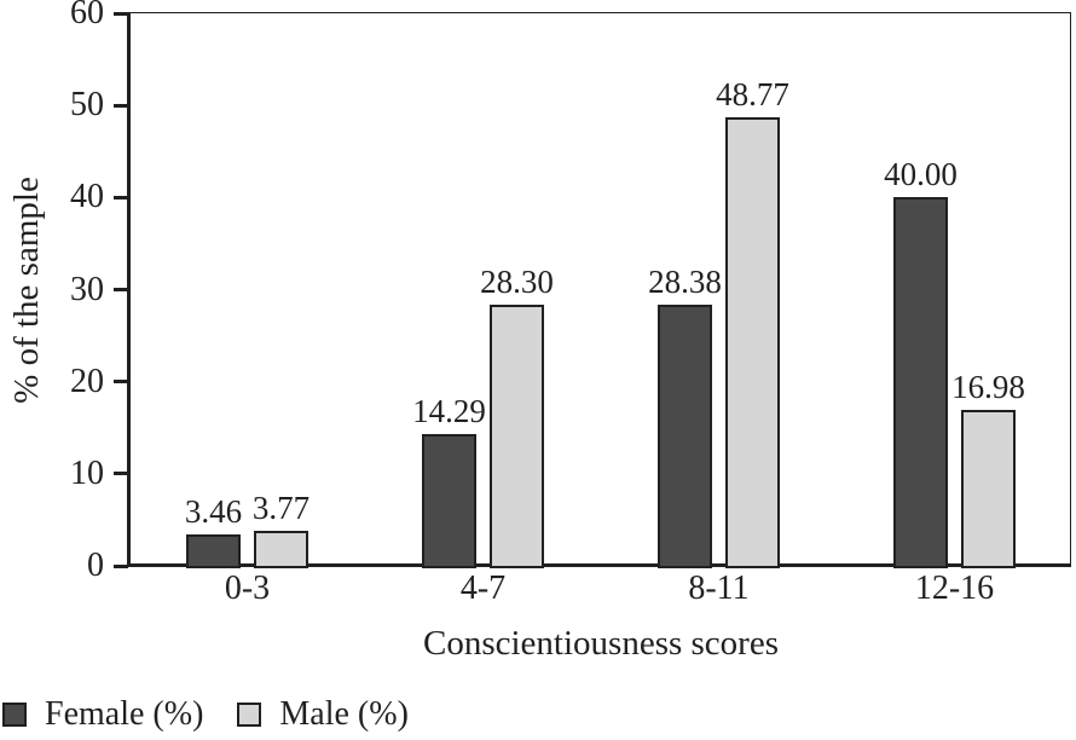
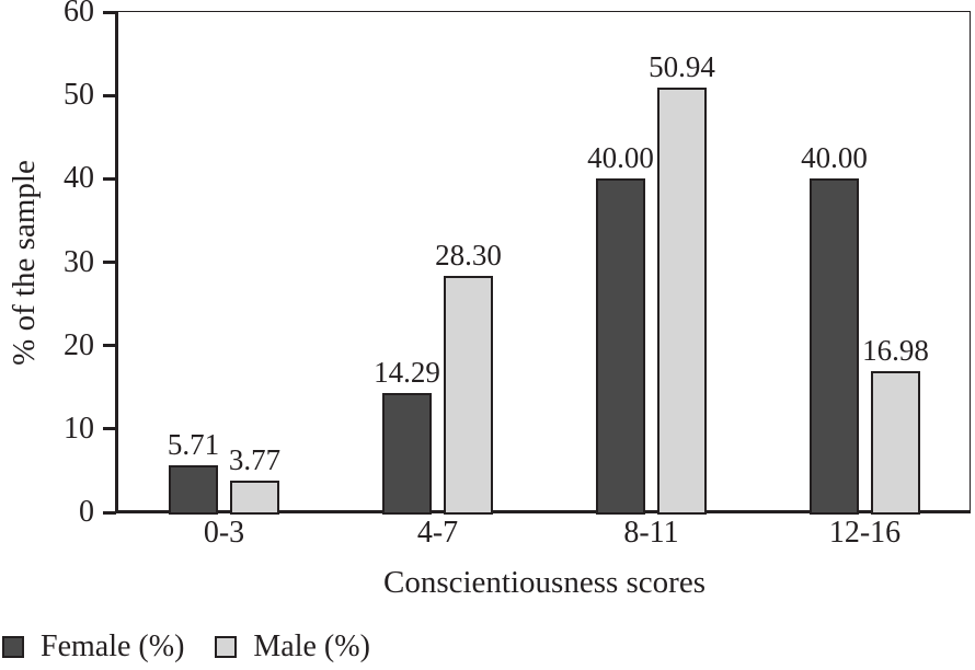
Female (%)/0-3: 3.46 -> 5.71
Female (%)/8-11: 28.38 -> 40.00
Male (%)/8-11: 48.77 -> 50.94
